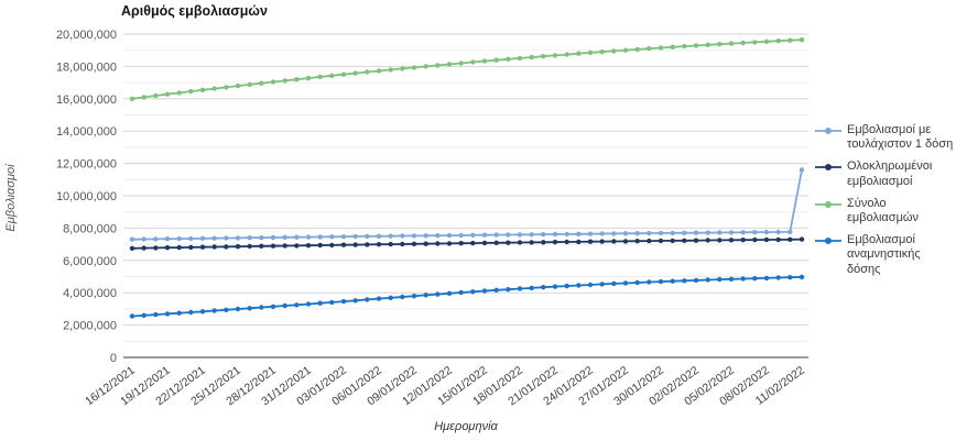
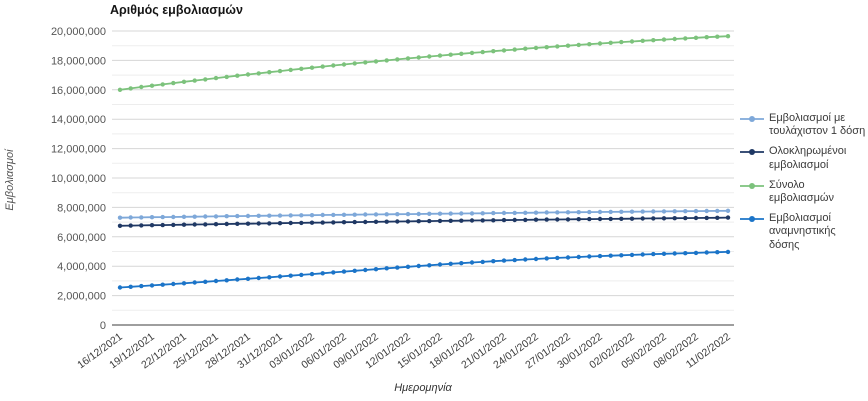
Εμβολιασμοί με τουλάχιστον 1 δόση/11/02/2022: 11600000 -> 7800000
